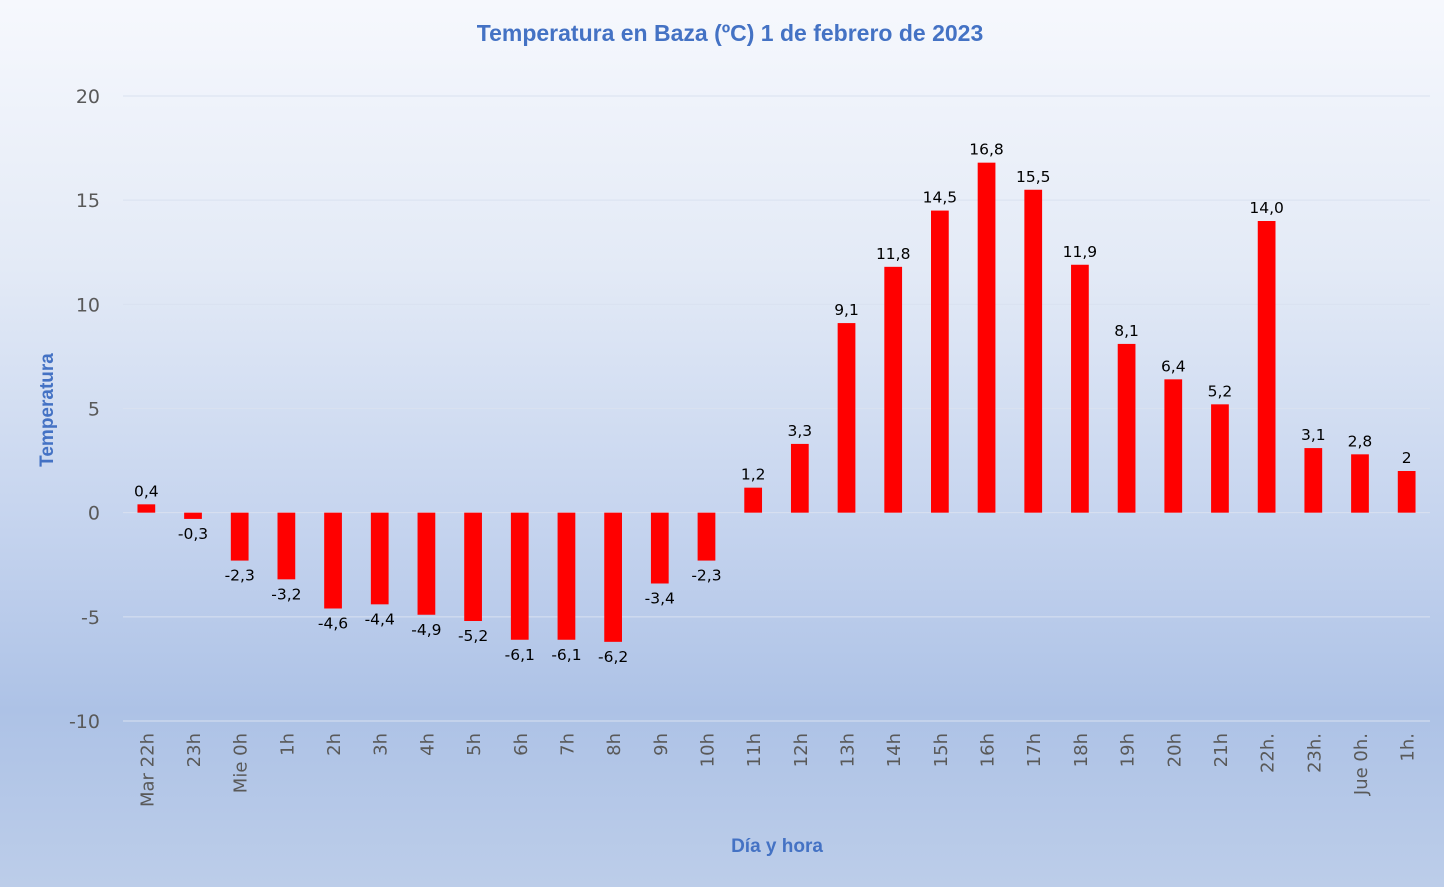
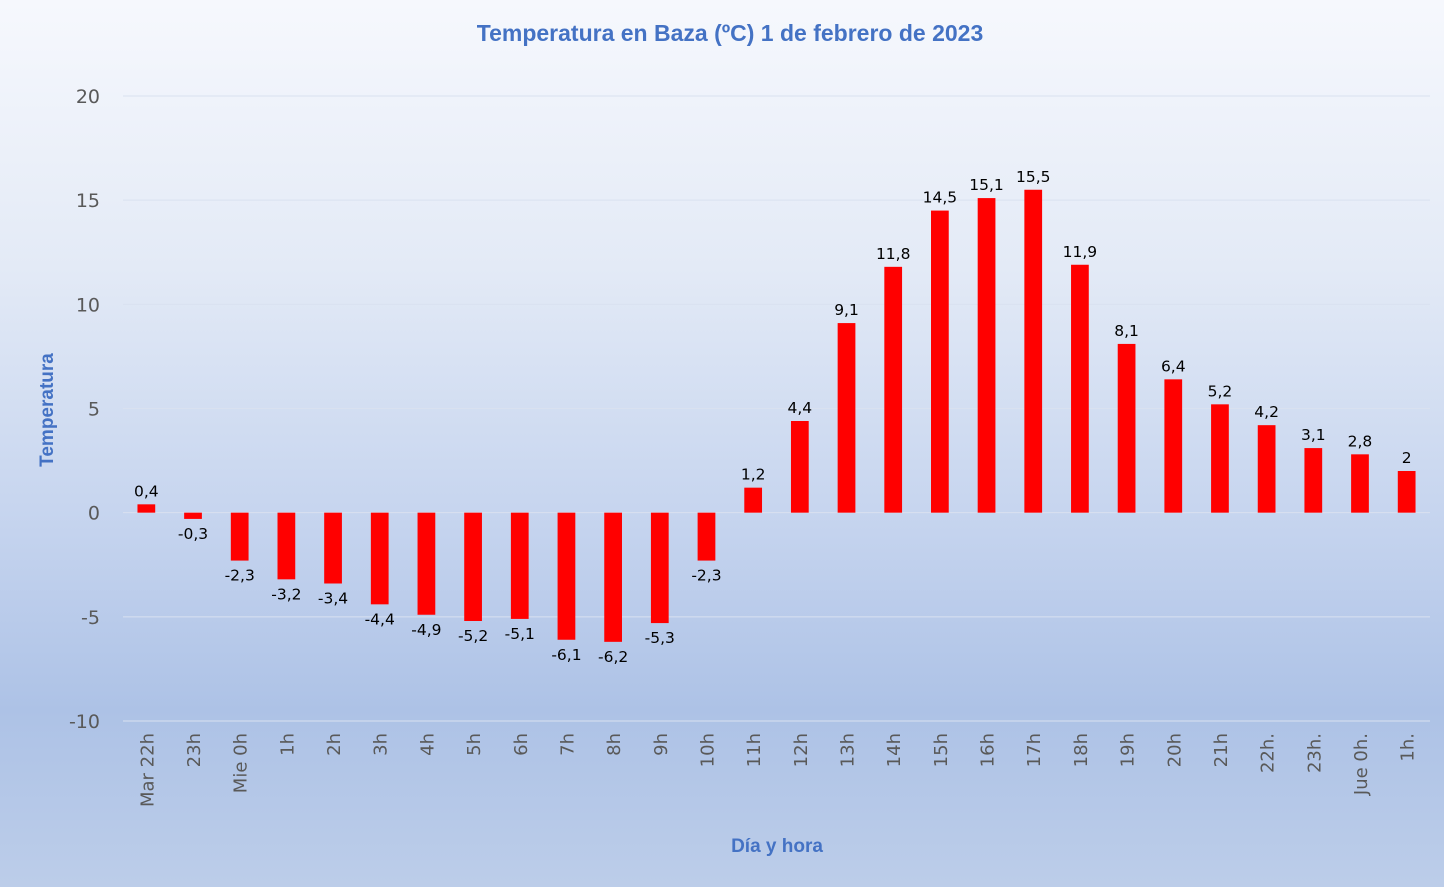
2h: -4,6 -> -3,4
6h: -6,1 -> -5,1
9h: -3,4 -> -5,3
12h: 3,3 -> 4,4
16h: 16,8 -> 15,1
22h.: 14,0 -> 4,2
